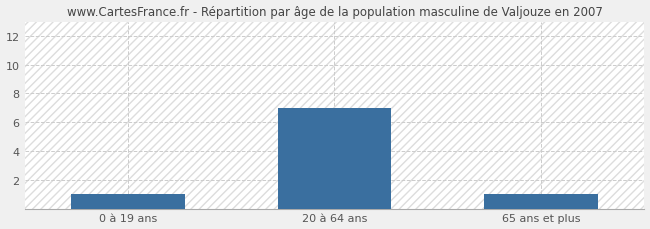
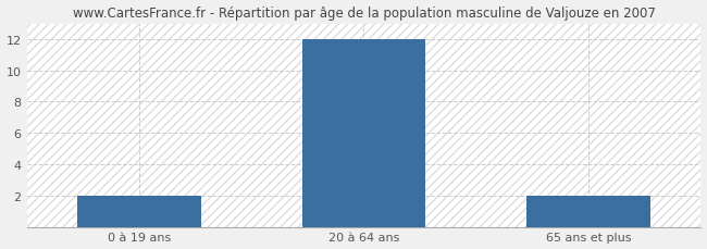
0 à 19 ans: 1 -> 2
20 à 64 ans: 7 -> 12
65 ans et plus: 1 -> 2
